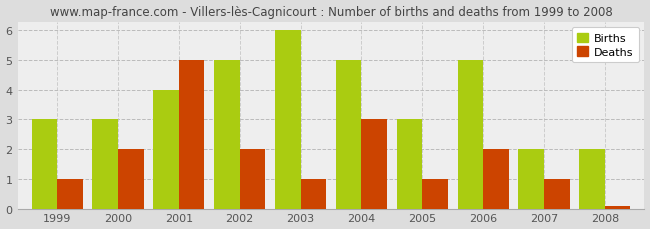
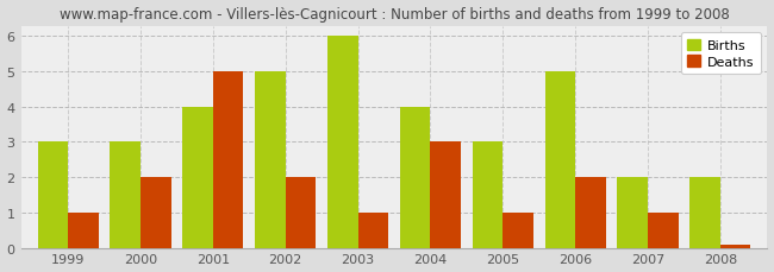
Births/2004: 5 -> 4
